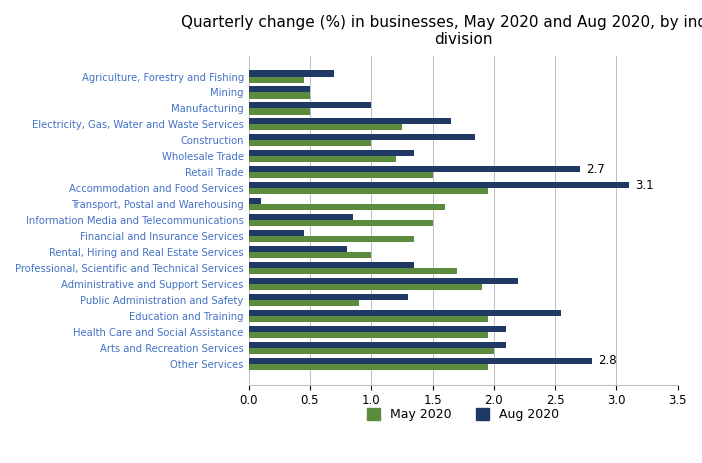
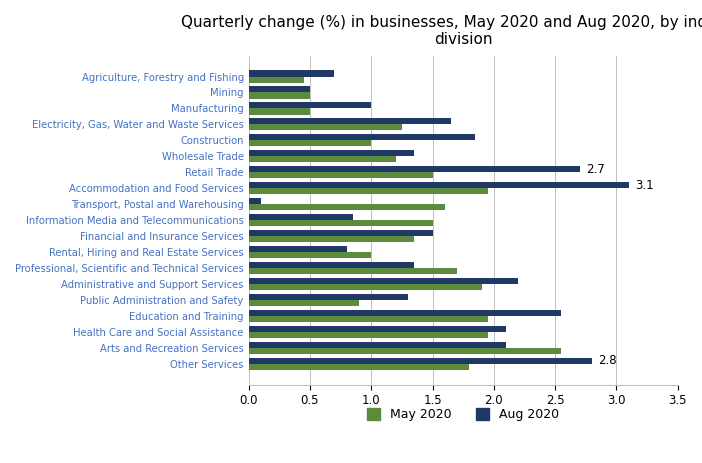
Aug 2020/Financial and Insurance Services: 0.45 -> 1.50
May 2020/Arts and Recreation Services: 2.00 -> 2.55
May 2020/Other Services: 1.95 -> 1.80
